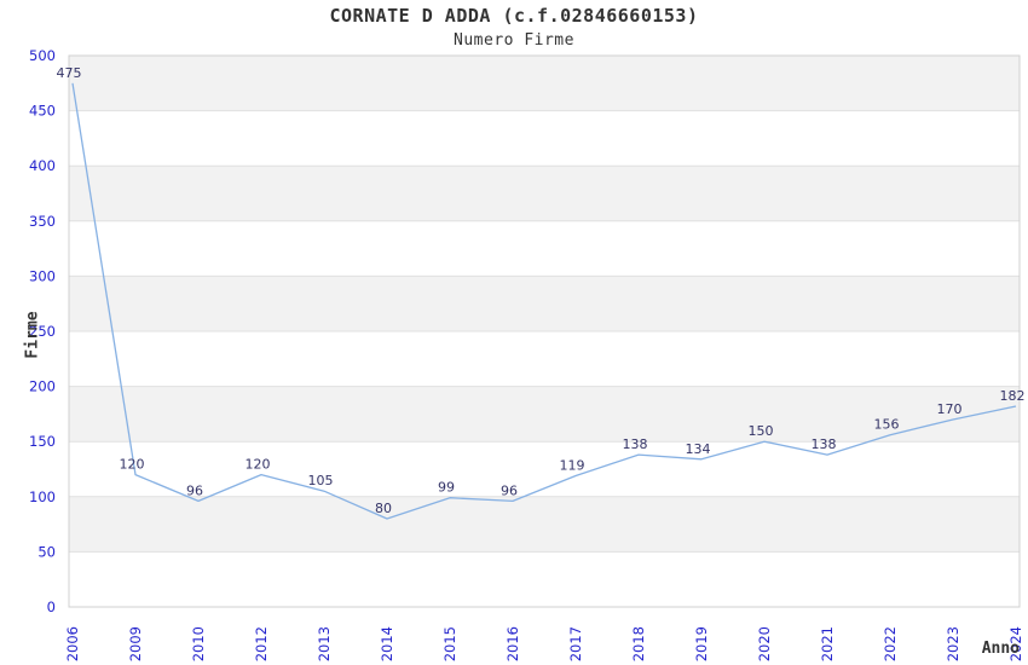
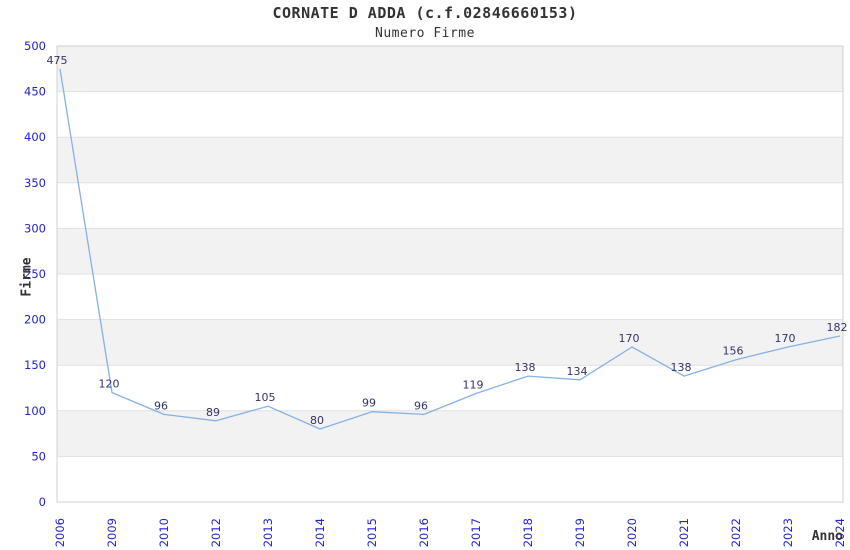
2012: 120 -> 89
2020: 150 -> 170
